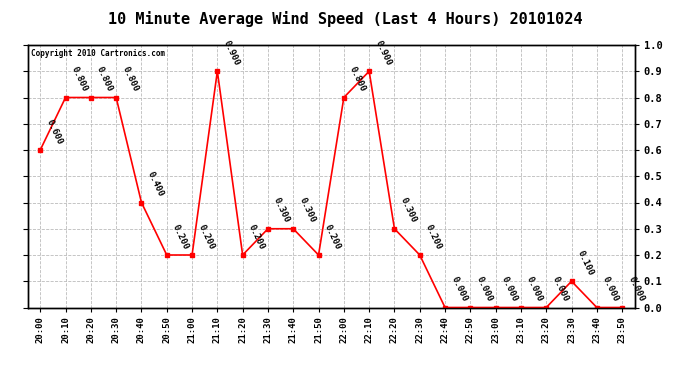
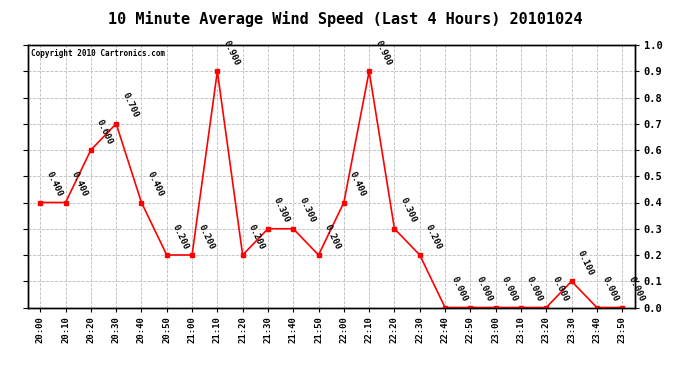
20:00: 0.600 -> 0.400
20:10: 0.800 -> 0.400
20:20: 0.800 -> 0.600
20:30: 0.800 -> 0.700
22:00: 0.800 -> 0.400
